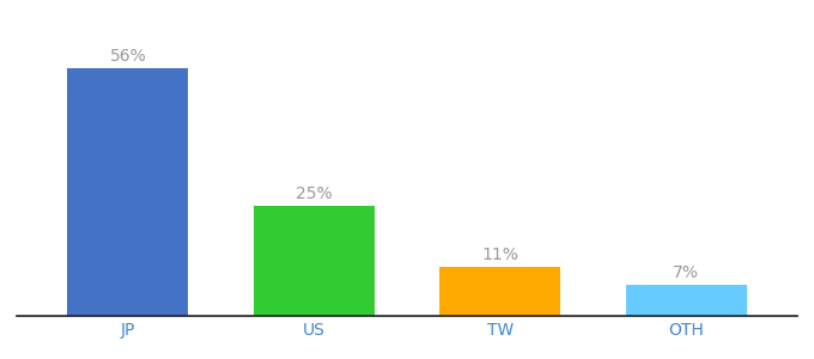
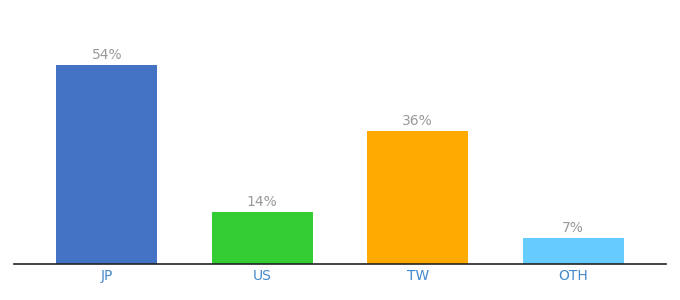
JP: 56% -> 54%
US: 25% -> 14%
TW: 11% -> 36%
